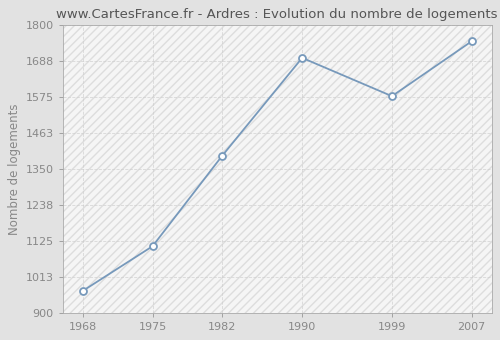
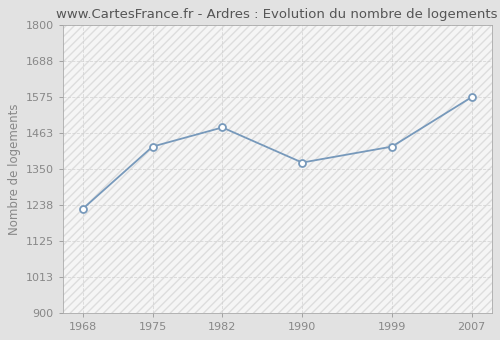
1968: 968 -> 1225
1975: 1108 -> 1420
1982: 1392 -> 1480
1990: 1698 -> 1370
1999: 1578 -> 1420
2007: 1750 -> 1575
